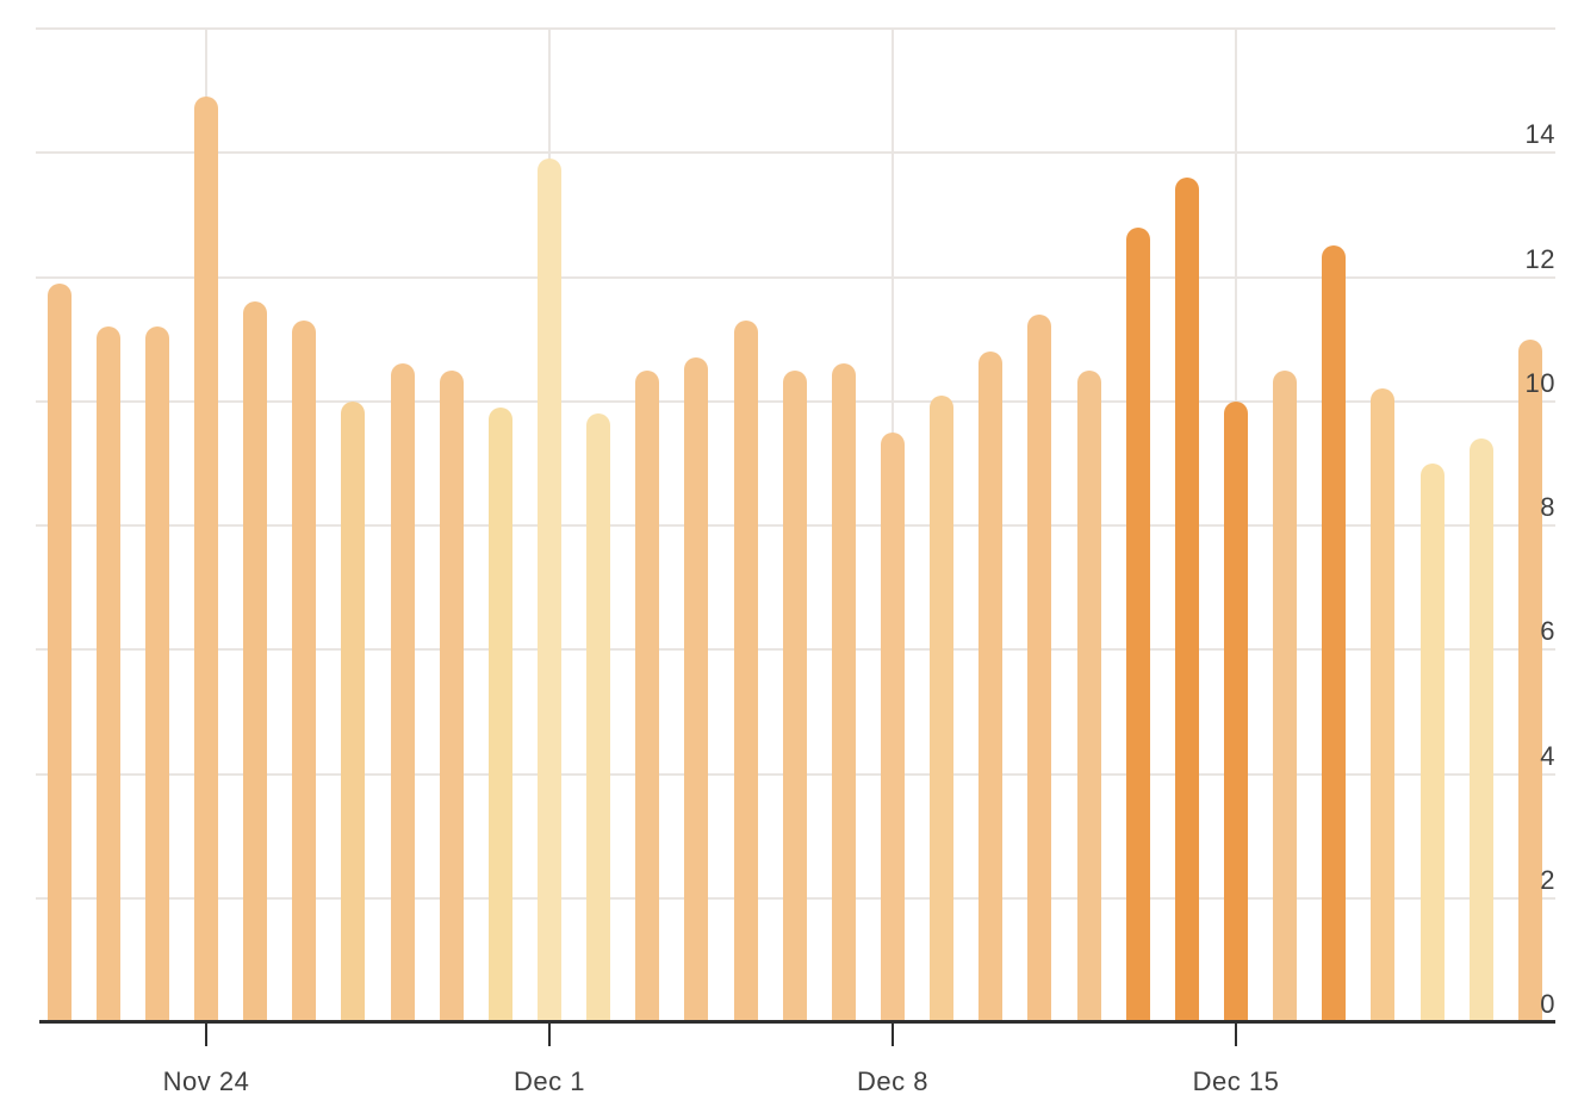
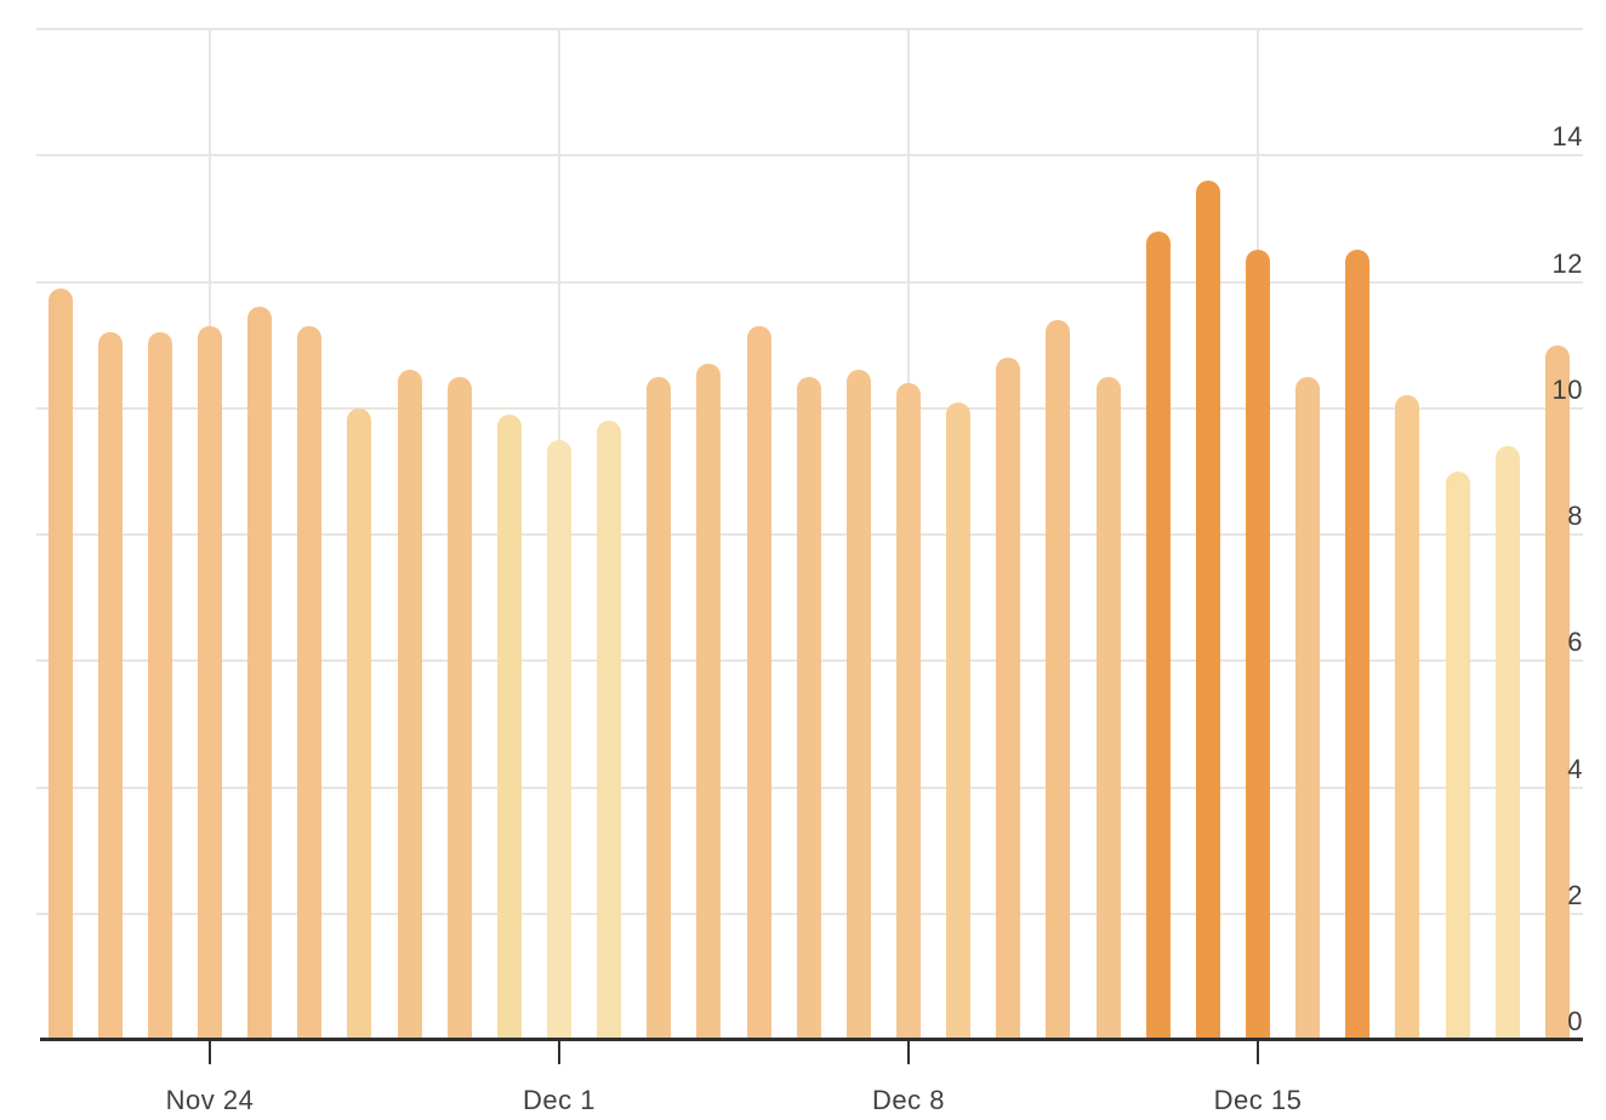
Nov 24: 14.9 -> 11.3
Dec 1: 13.9 -> 9.5
Dec 8: 9.5 -> 10.4
Dec 15: 10.0 -> 12.5
